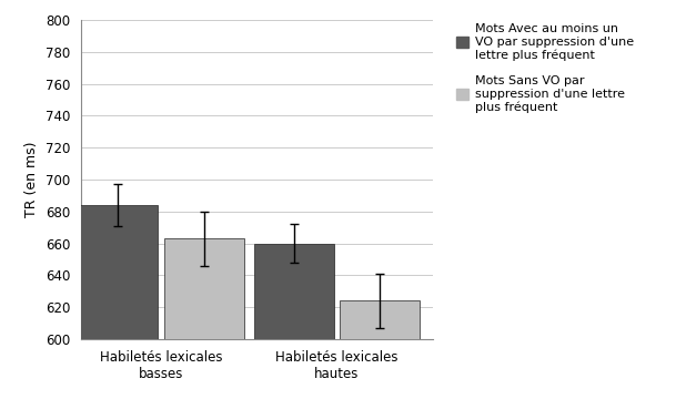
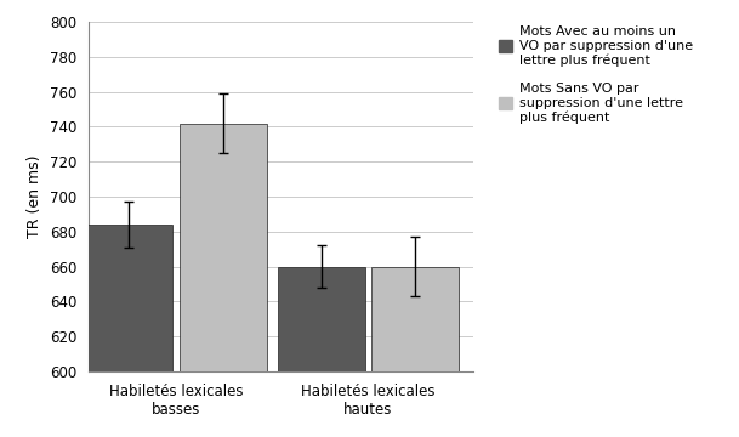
Mots Sans VO par suppression d'une lettre plus fréquent/Habiletés lexicales basses: 663 -> 742
Mots Sans VO par suppression d'une lettre plus fréquent/Habiletés lexicales hautes: 624 -> 660
